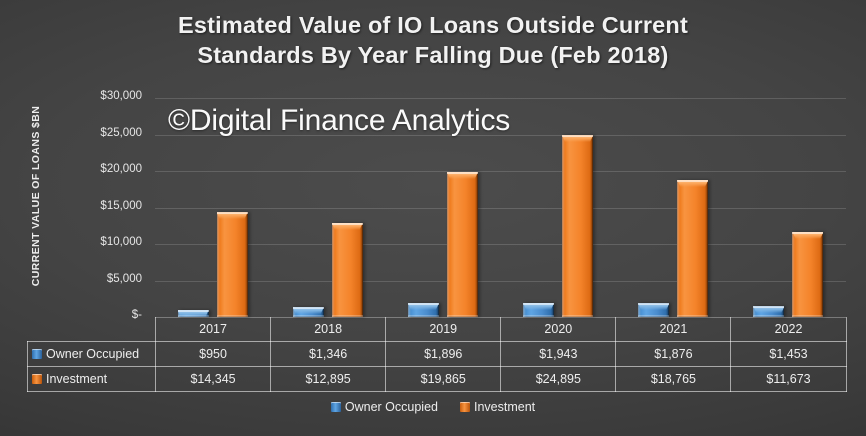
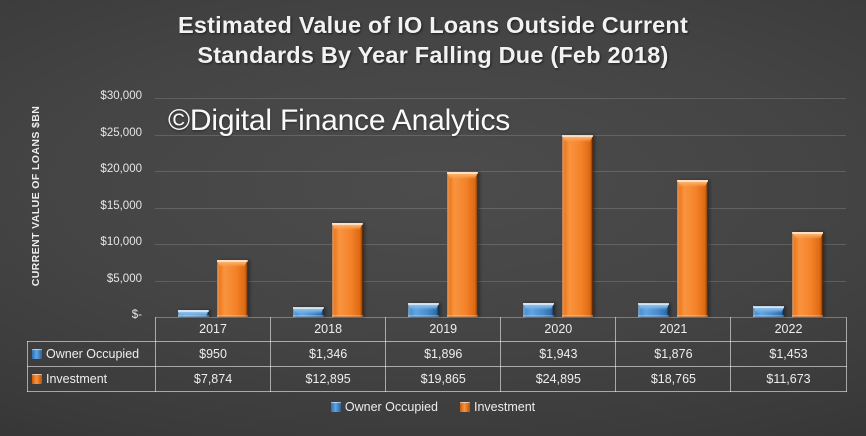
Investment/2017: $14,345 -> $7,874
